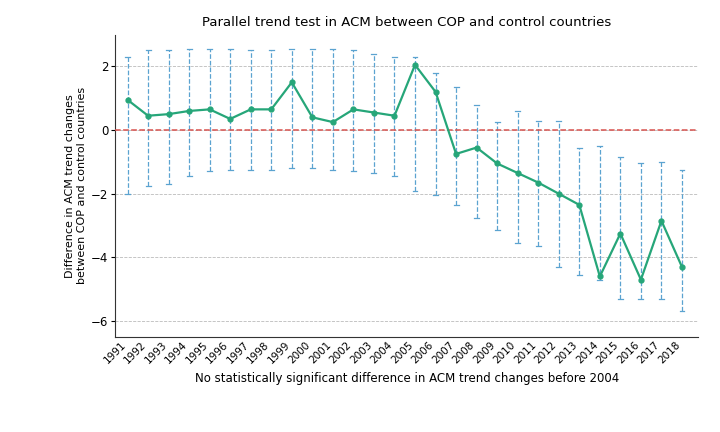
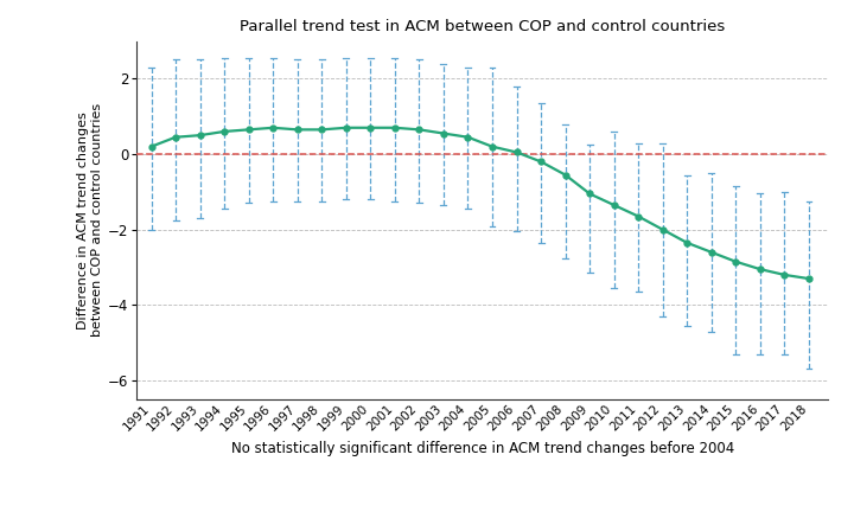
1991: 0.95 -> 0.20
1996: 0.35 -> 0.70
1999: 1.50 -> 0.70
2000: 0.40 -> 0.70
2001: 0.25 -> 0.70
2005: 2.05 -> 0.20
2006: 1.20 -> 0.05
2007: -0.75 -> -0.20
2014: -4.60 -> -2.60
2015: -3.25 -> -2.85
2016: -4.70 -> -3.05
2017: -2.85 -> -3.20
2018: -4.30 -> -3.30
